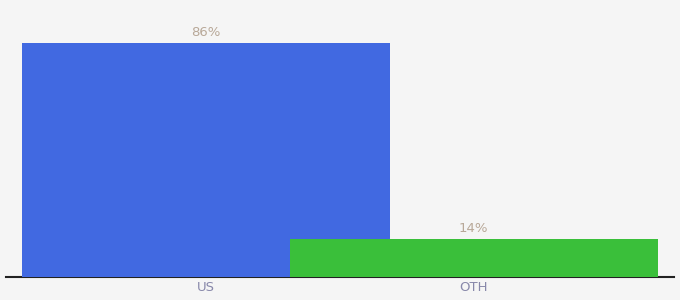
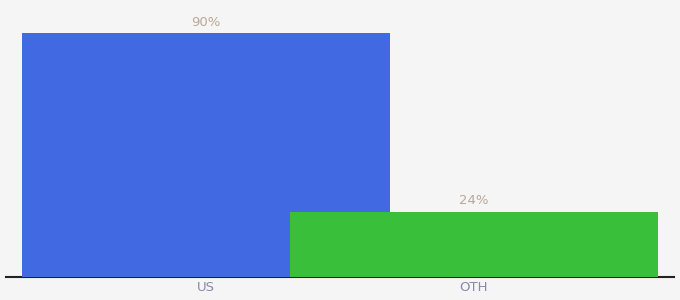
US: 86% -> 90%
OTH: 14% -> 24%
